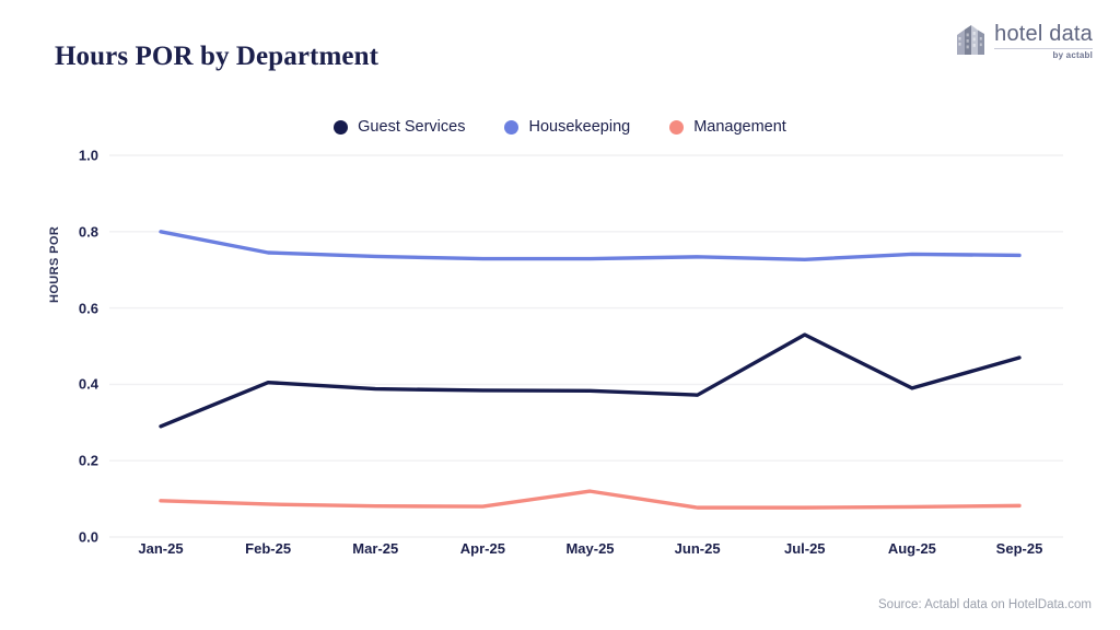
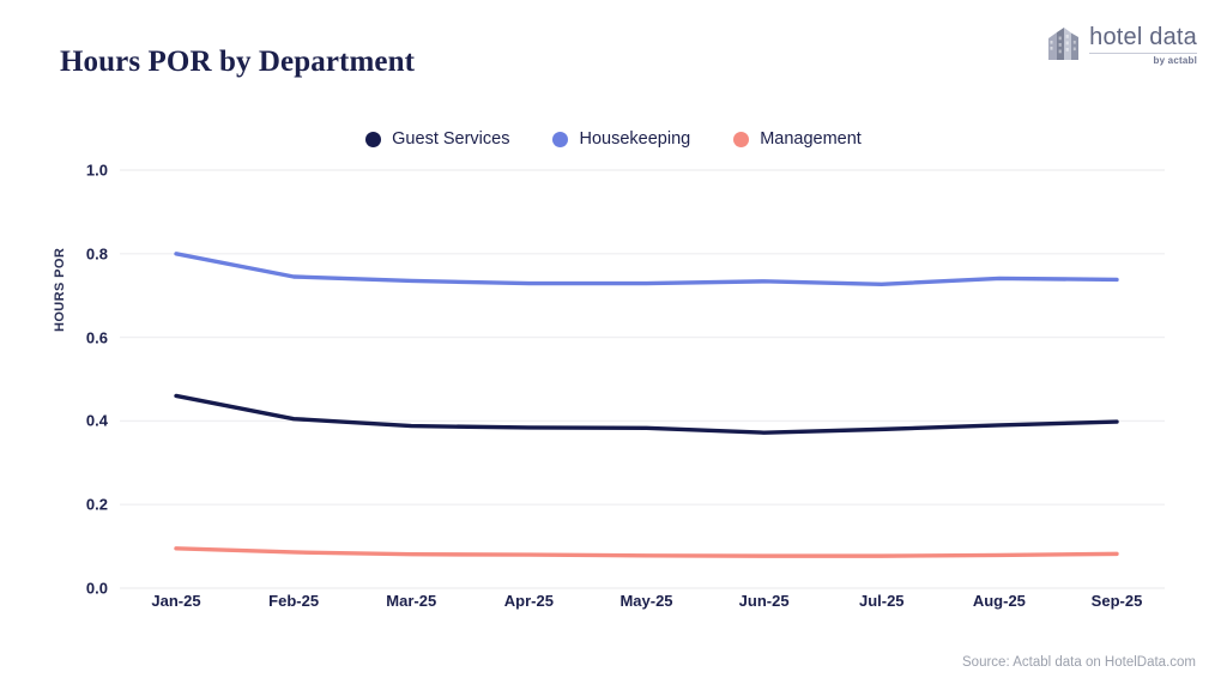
Guest Services/Jan-25: 0.29 -> 0.46
Management/May-25: 0.12 -> 0.08
Guest Services/Jul-25: 0.53 -> 0.38
Guest Services/Sep-25: 0.47 -> 0.40
